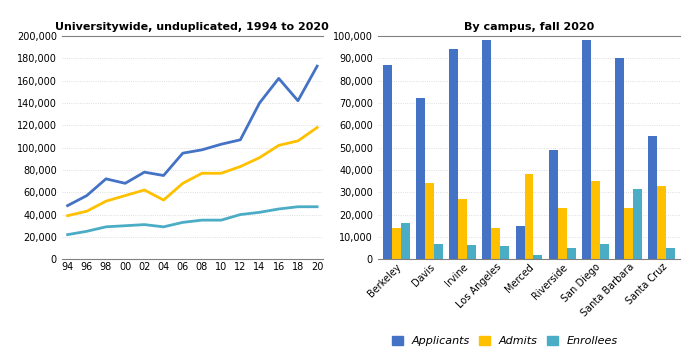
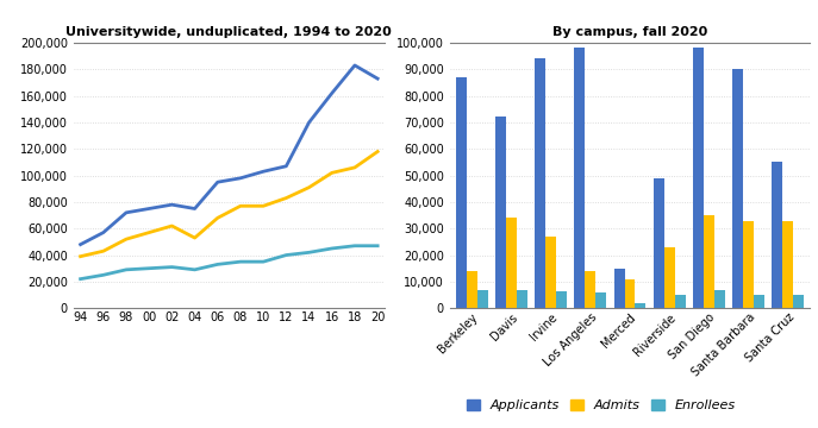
Universitywide, unduplicated, 1994 to 2020/Applicants/00: 68,000 -> 75,000
Universitywide, unduplicated, 1994 to 2020/Applicants/18: 142,000 -> 183,000
By campus, fall 2020/Enrollees/Berkeley: 16,000 -> 7,000
By campus, fall 2020/Admits/Merced: 38,000 -> 11,000
By campus, fall 2020/Admits/Santa Barbara: 23,000 -> 33,000
By campus, fall 2020/Enrollees/Santa Barbara: 31,500 -> 5,000
